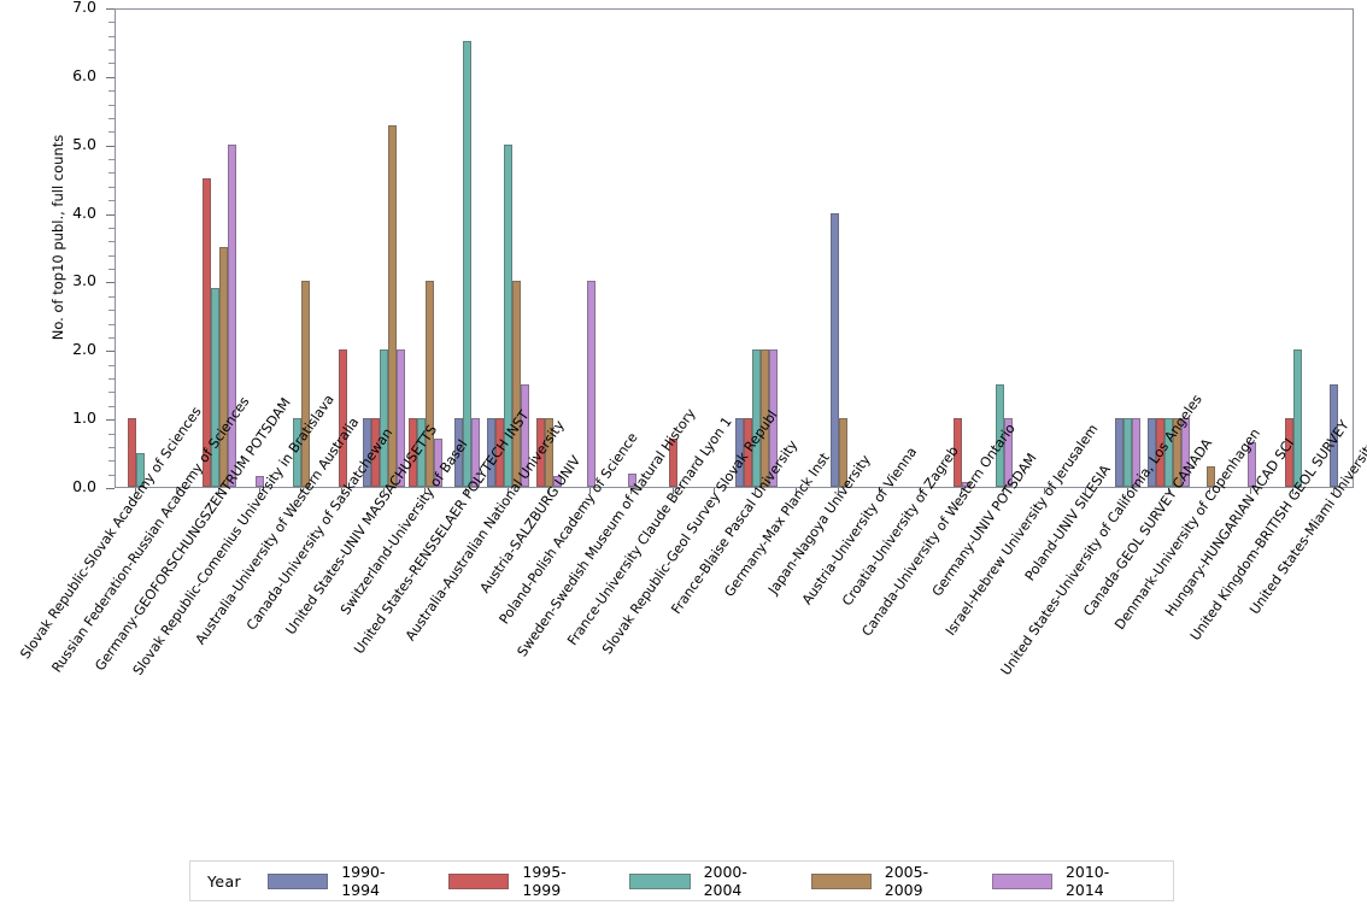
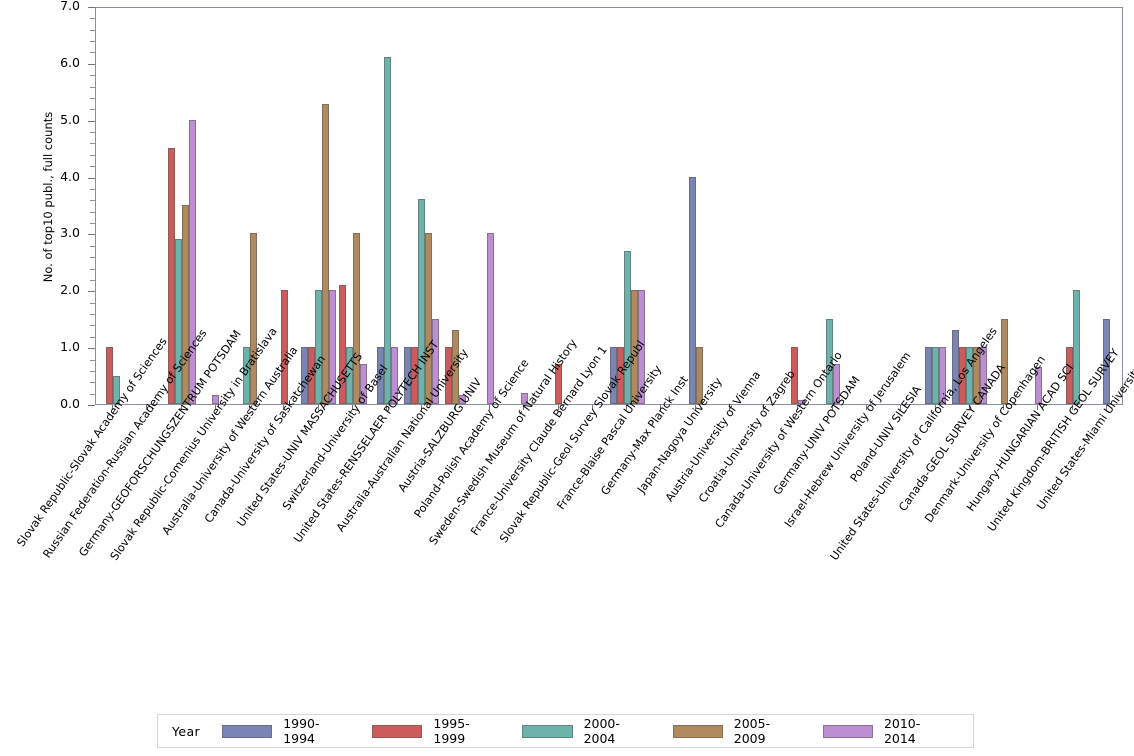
1995-1999/Switzerland-University of Basel: 1.0 -> 2.1
2000-2004/United States-RENSSELAER POLYTECH INST: 6.5 -> 6.1
2000-2004/Australia-Australian National University: 5.0 -> 3.6
2005-2009/Austria-SALZBURG UNIV: 1.0 -> 1.3
2000-2004/France-Blaise Pascal University: 2.0 -> 2.7
2010-2014/Germany-UNIV POTSDAM: 1.0 -> 0.7
1990-1994/Canada-GEOL SURVEY CANADA: 1.0 -> 1.3
2005-2009/Denmark-University of Copenhagen: 0.3 -> 1.5
